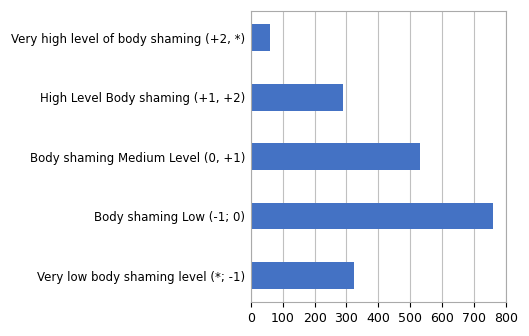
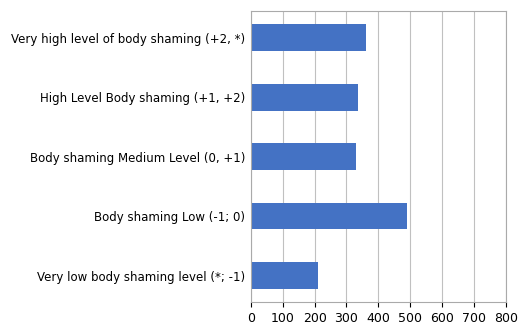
Very high level of body shaming (+2, *): 60 -> 360
High Level Body shaming (+1, +2): 290 -> 335
Body shaming Medium Level (0, +1): 530 -> 330
Body shaming Low (-1; 0): 760 -> 490
Very low body shaming level (*; -1): 325 -> 210
